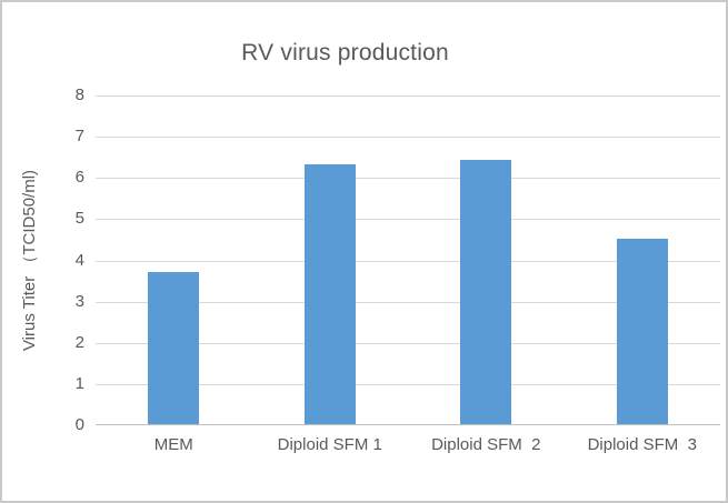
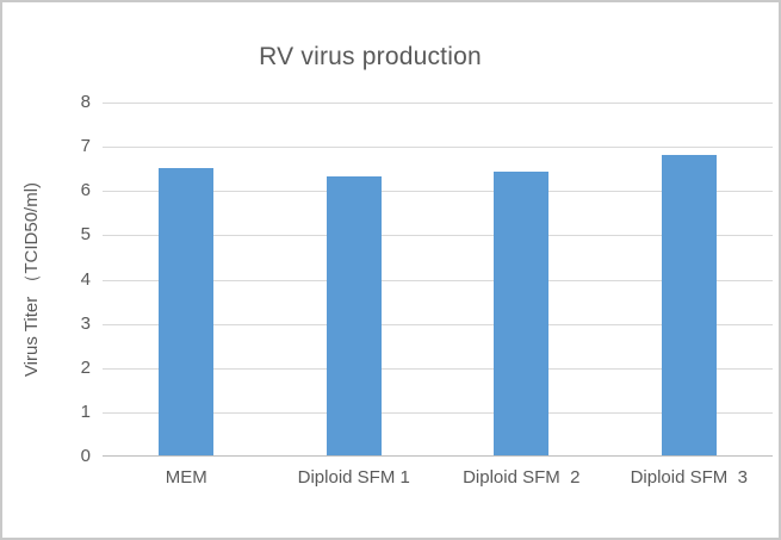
MEM: 3.7 -> 6.5
Diploid SFM 3: 4.5 -> 6.8
